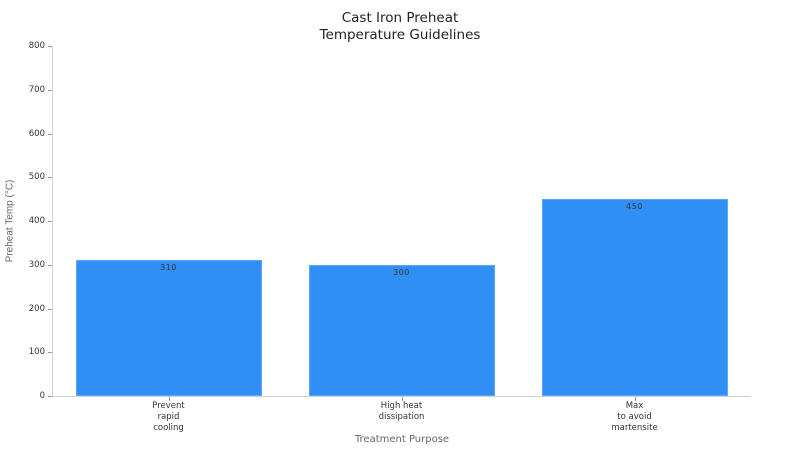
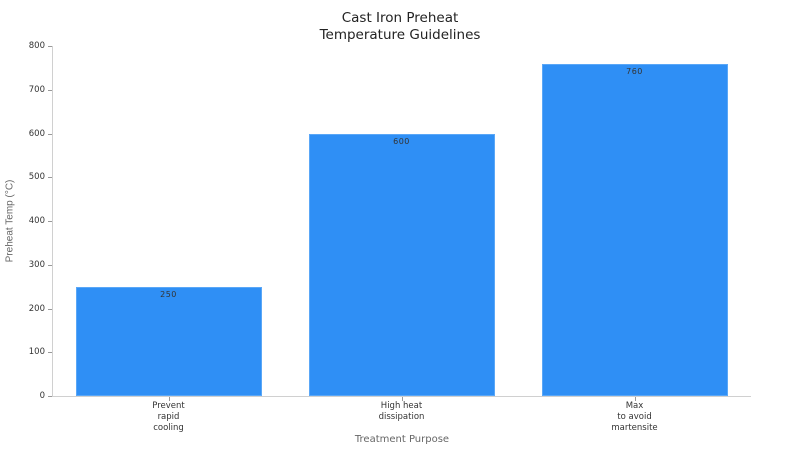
Prevent rapid cooling: 310 -> 250
High heat dissipation: 300 -> 600
Max to avoid martensite: 450 -> 760
